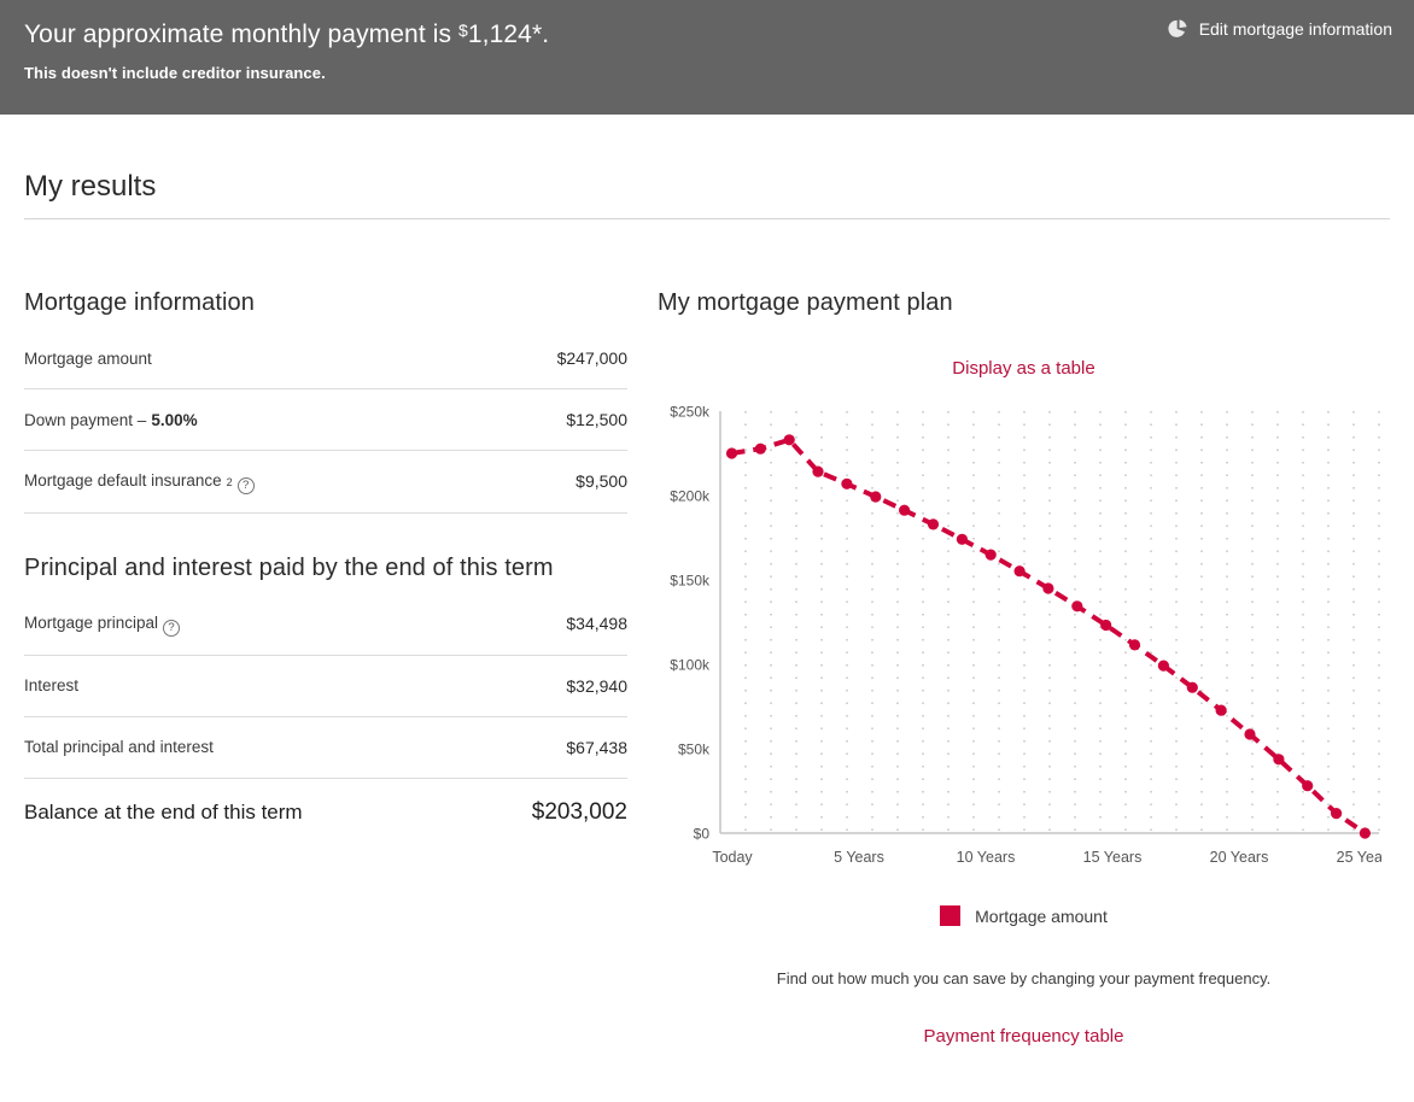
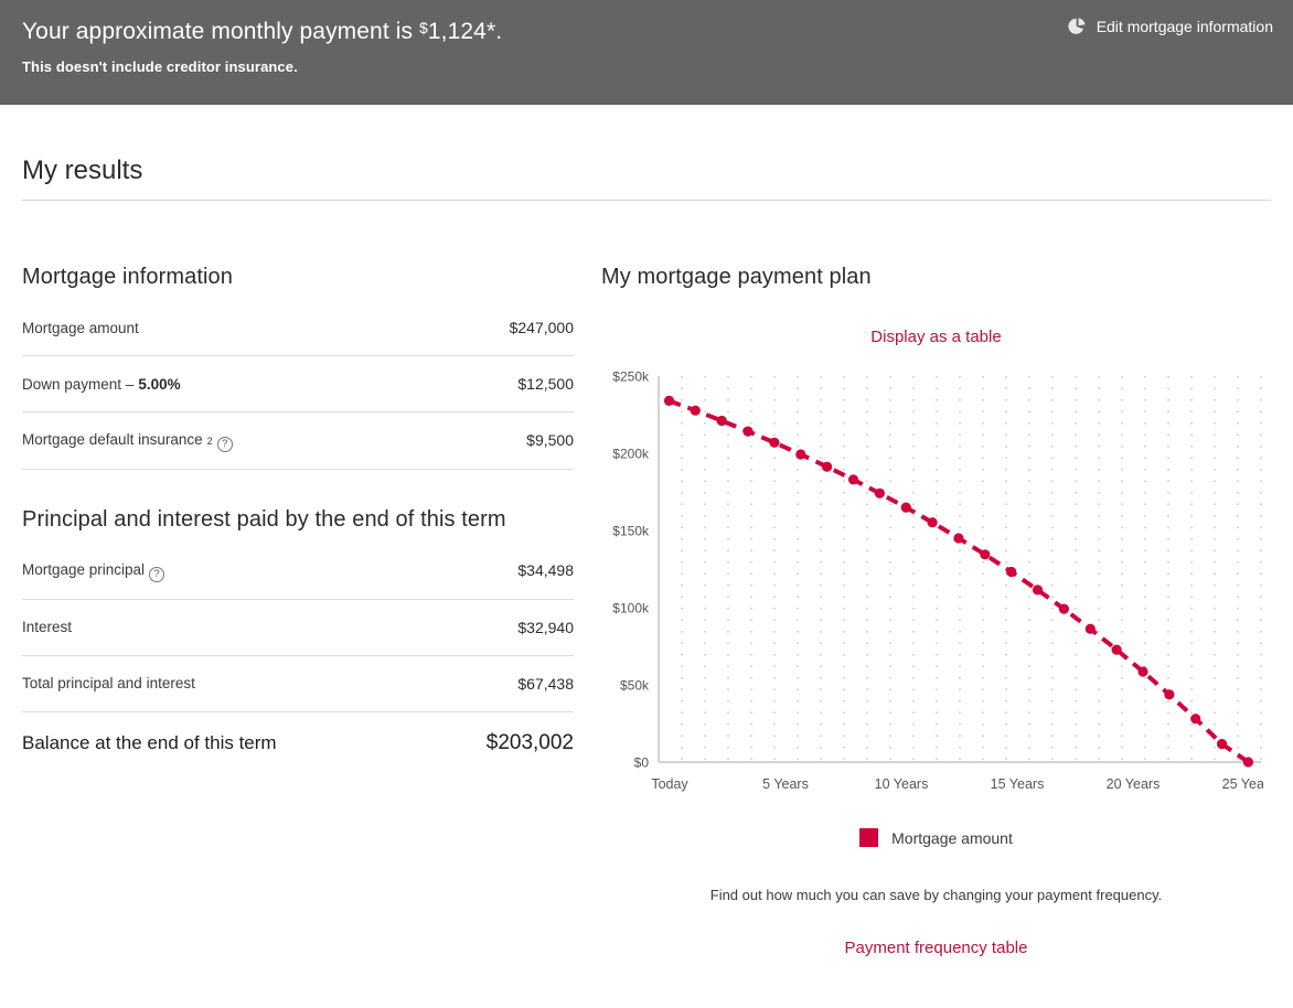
Today: $225k -> $234k
2: $233k -> $221k
